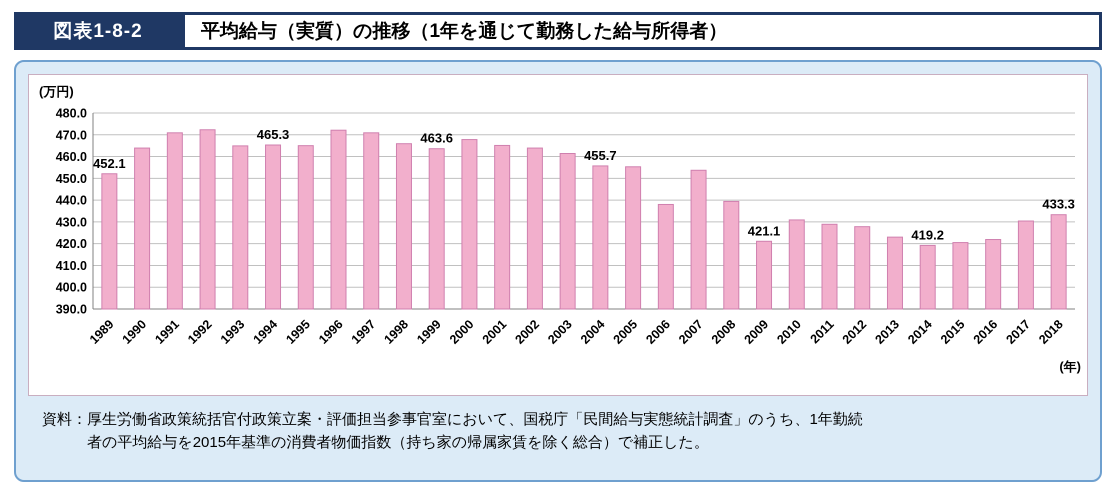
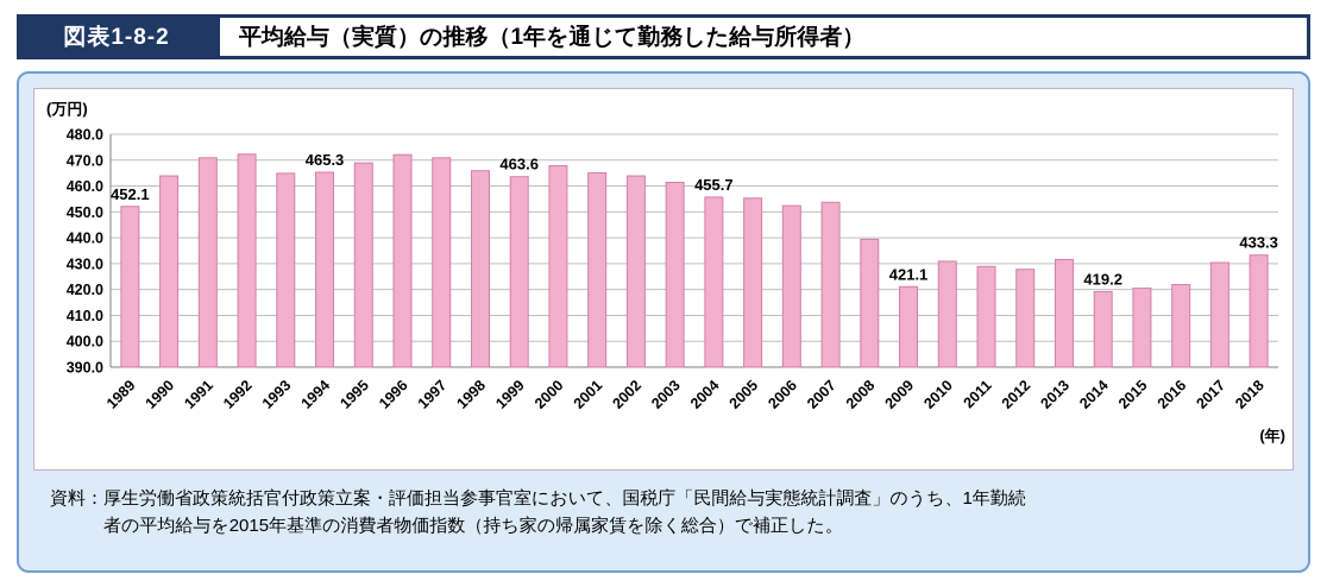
1995: 465 -> 469
2006: 438 -> 452
2013: 423 -> 432
